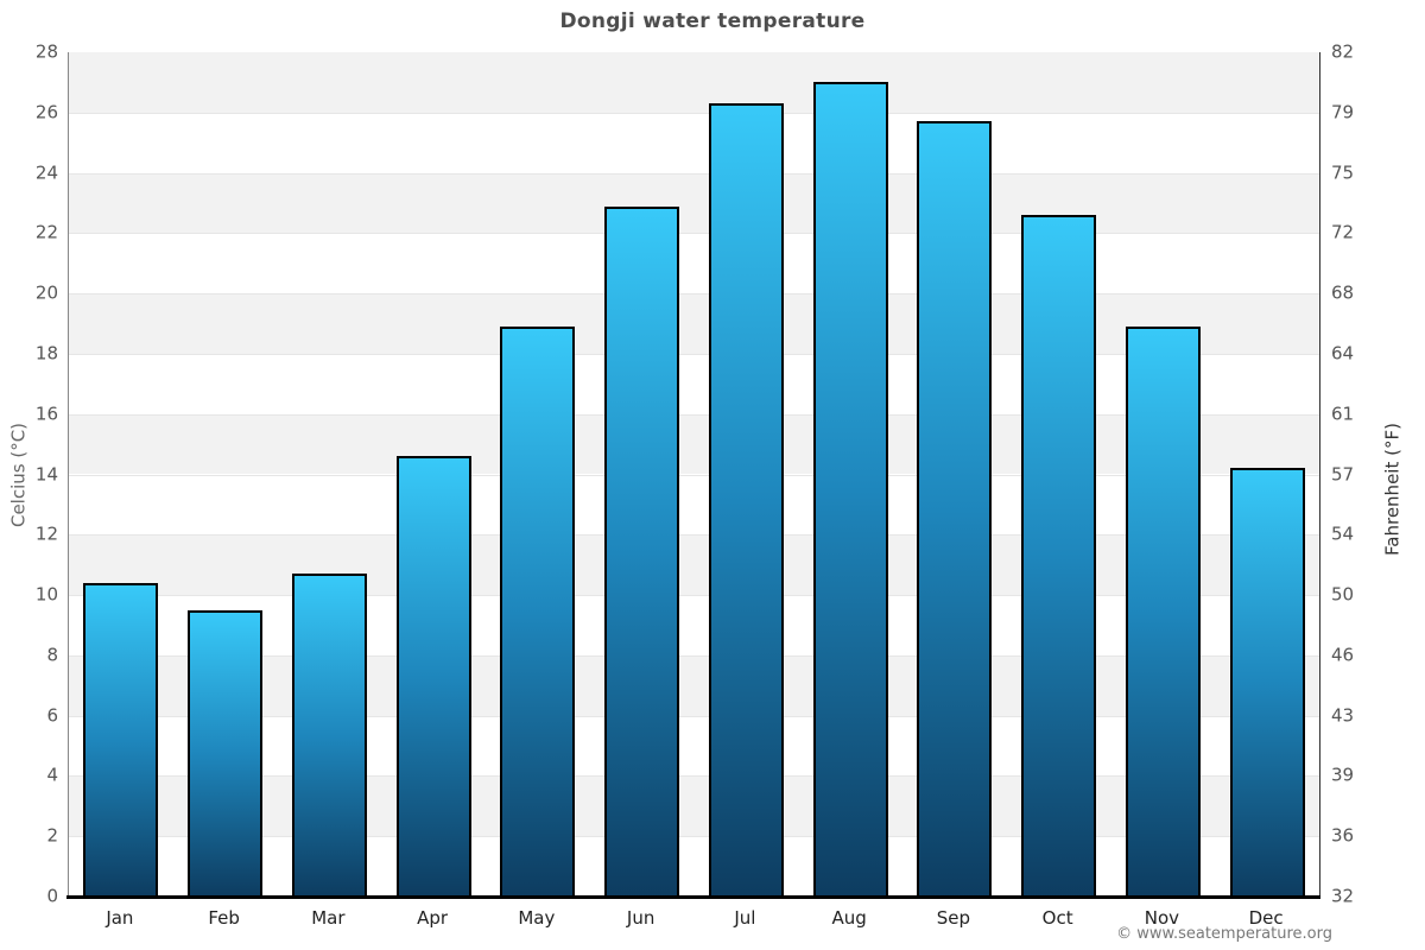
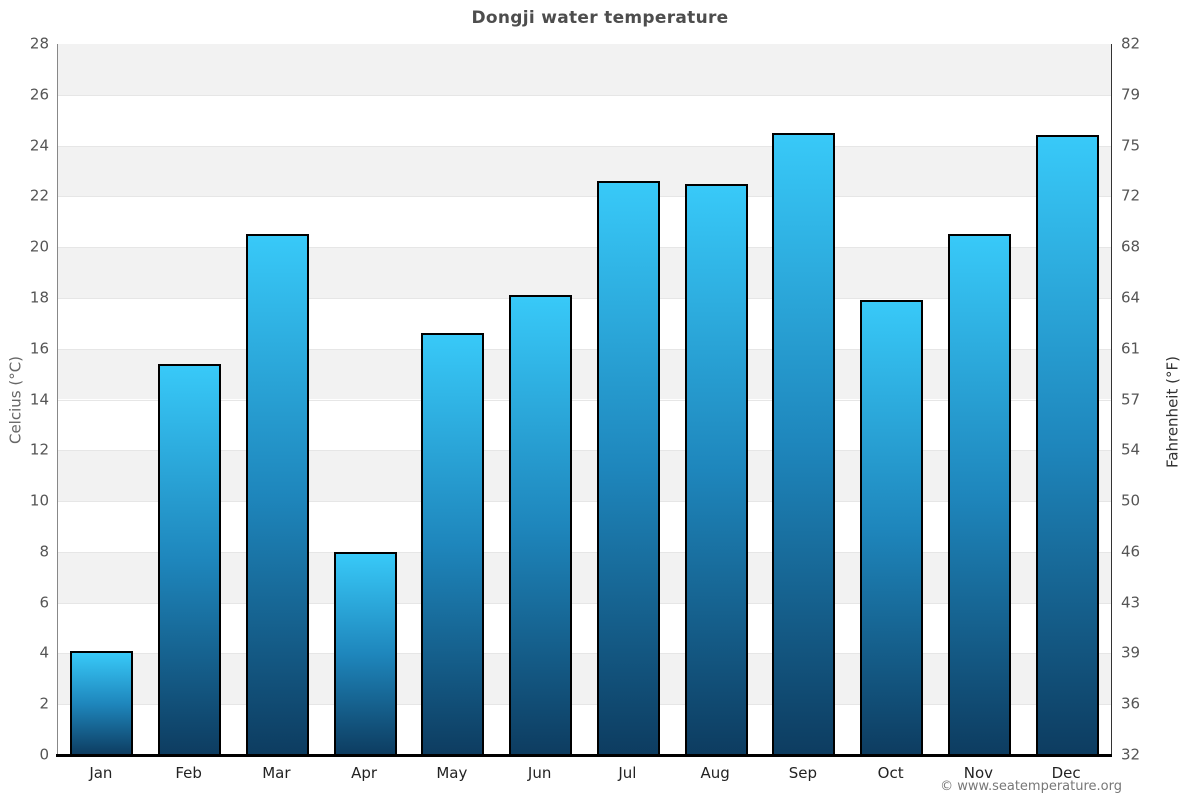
Jan: 10.4 -> 4.1
Feb: 9.5 -> 15.4
Mar: 10.7 -> 20.5
Apr: 14.6 -> 8.0
May: 18.9 -> 16.6
Jun: 22.9 -> 18.1
Jul: 26.3 -> 22.6
Aug: 27.0 -> 22.5
Sep: 25.7 -> 24.5
Oct: 22.6 -> 17.9
Nov: 18.9 -> 20.5
Dec: 14.2 -> 24.4
